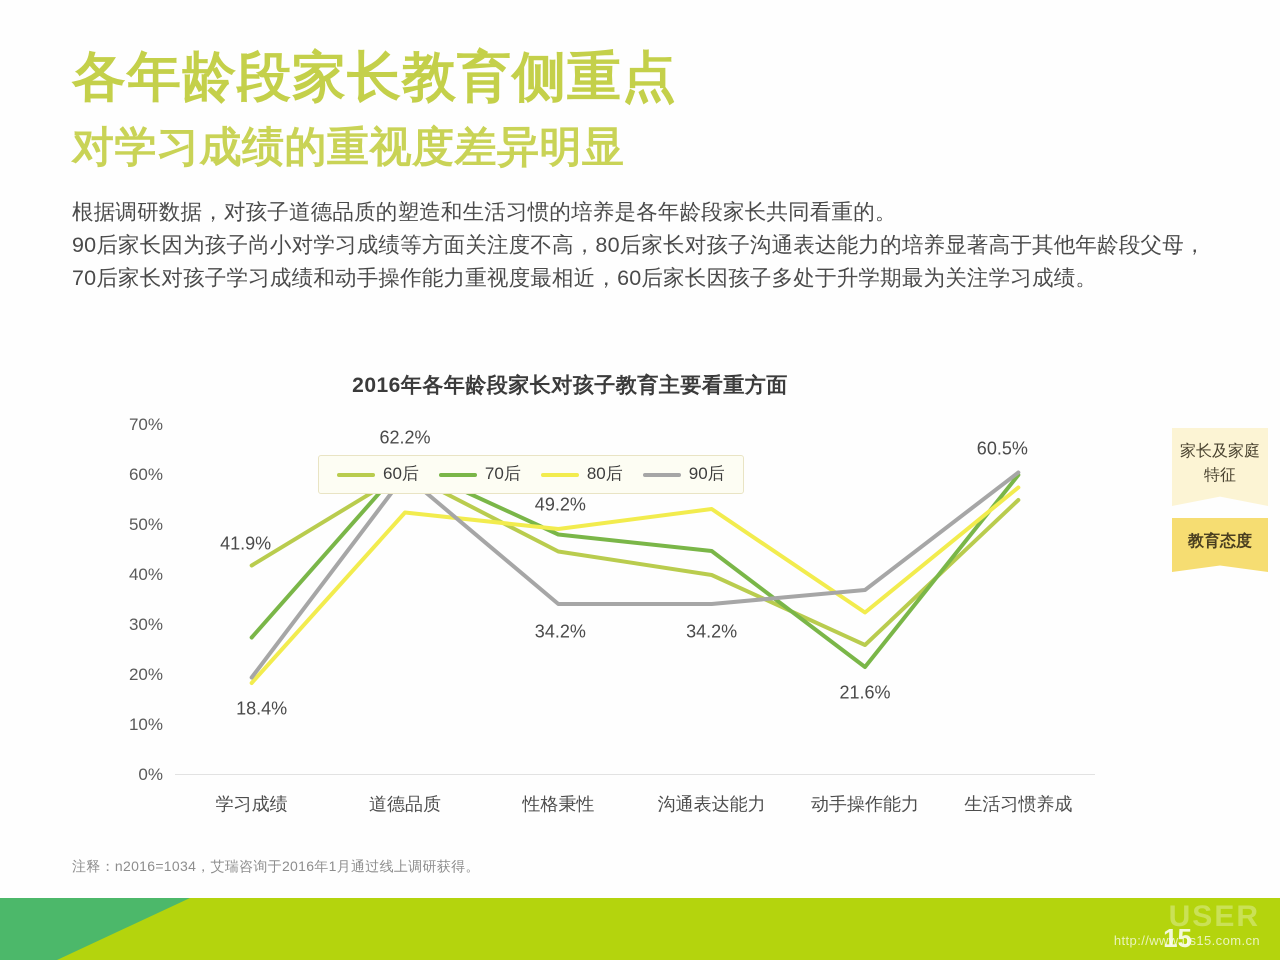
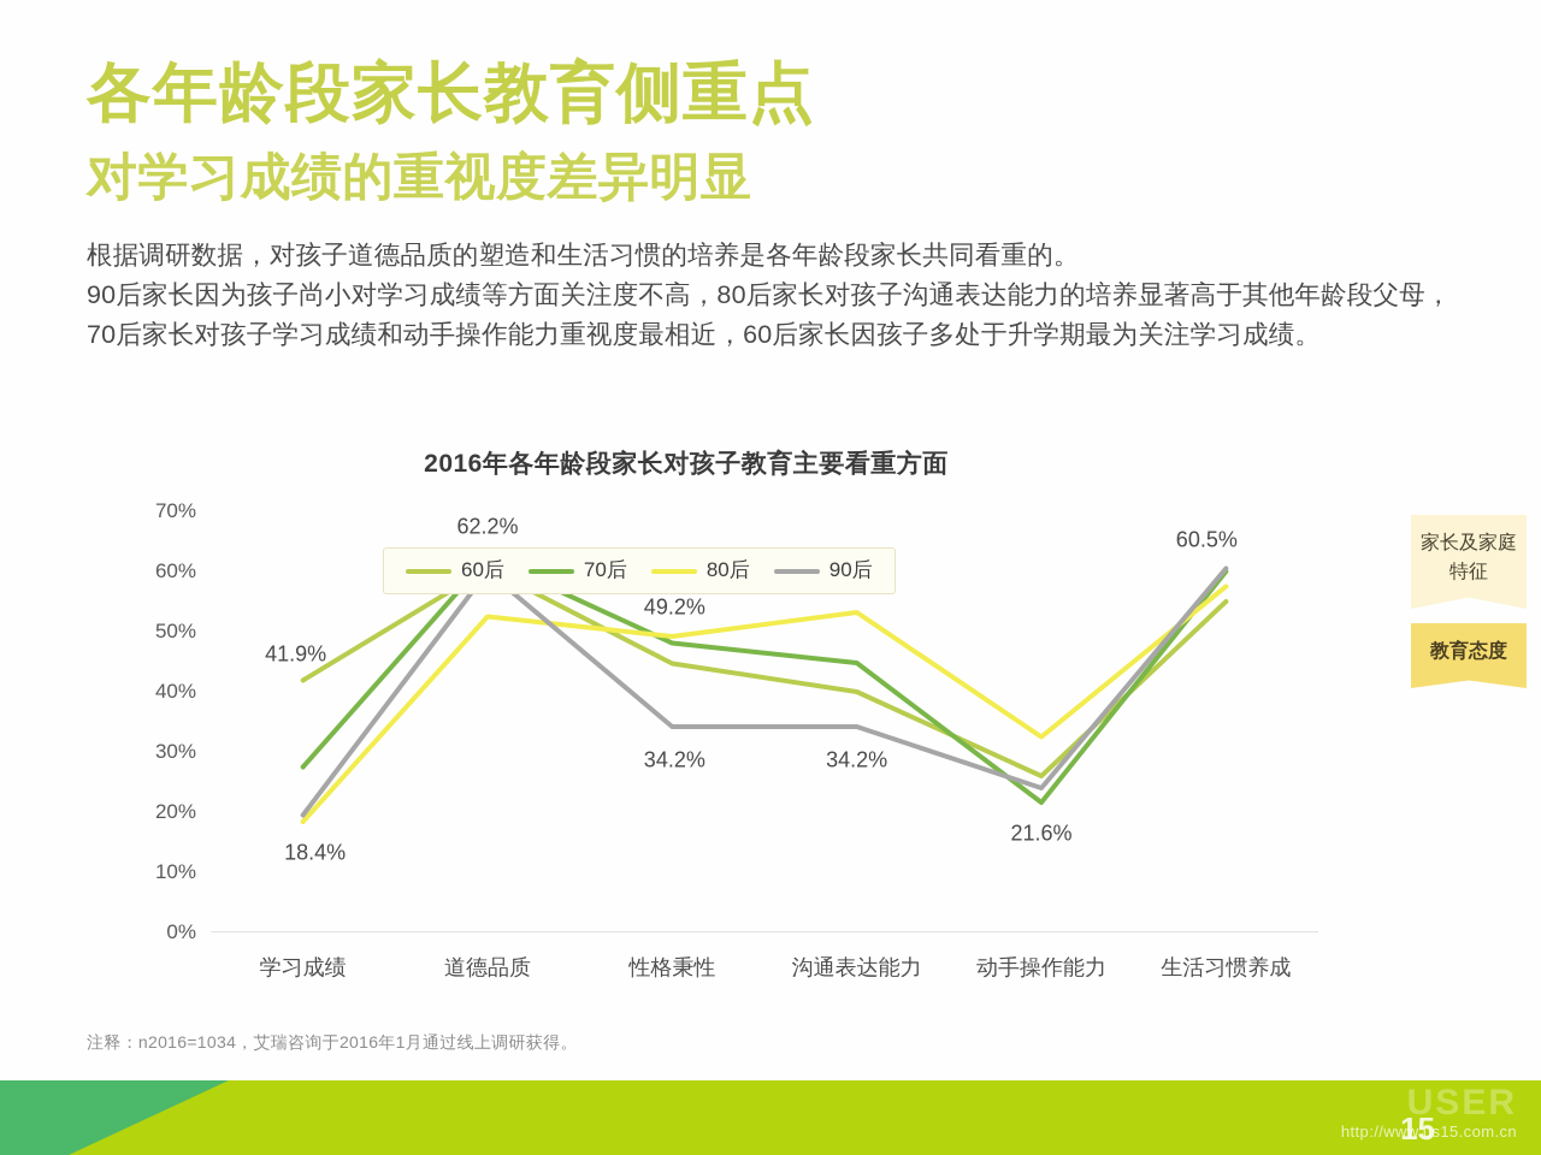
90后/动手操作能力: 37% -> 24%
